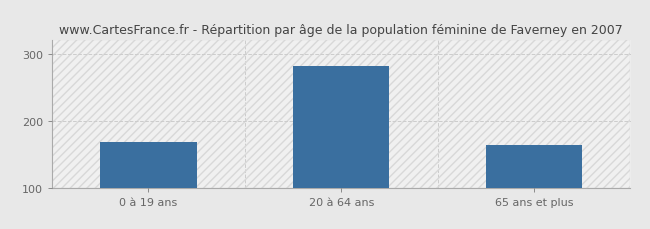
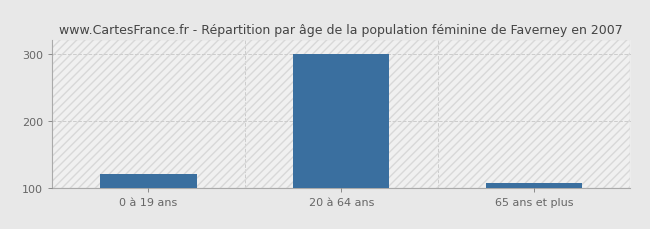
0 à 19 ans: 168 -> 120
20 à 64 ans: 282 -> 300
65 ans et plus: 164 -> 107
